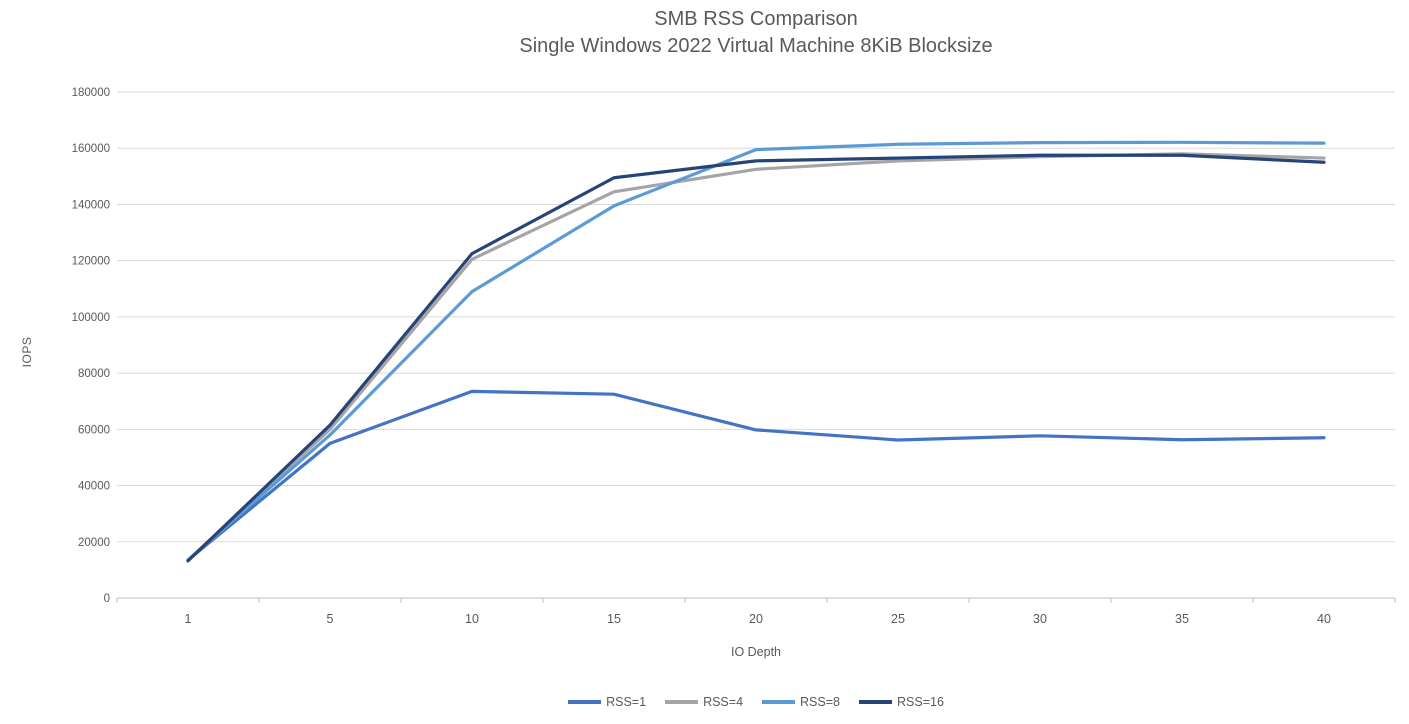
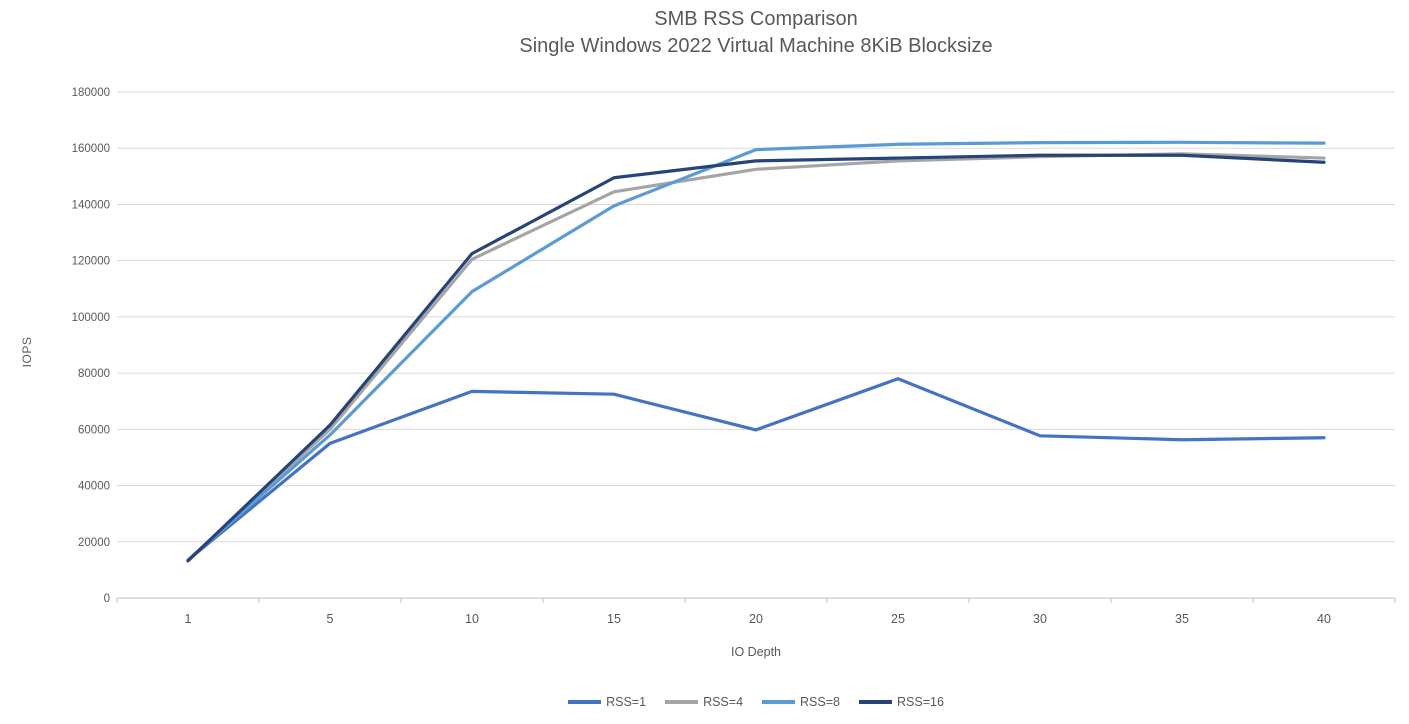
RSS=1/25: 56000 -> 78000
